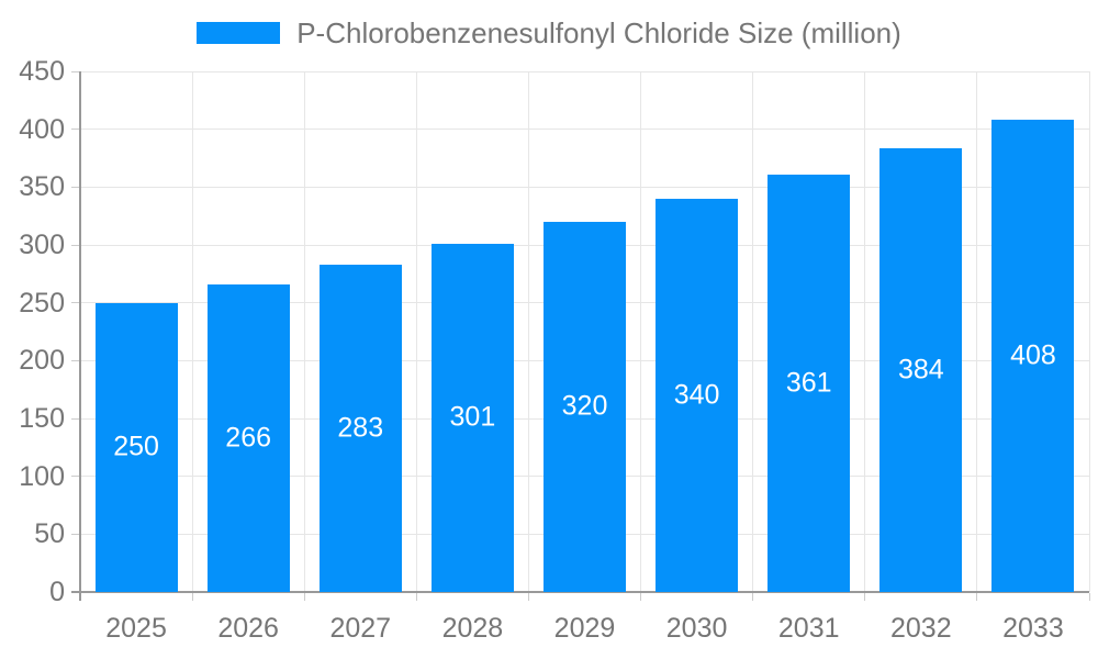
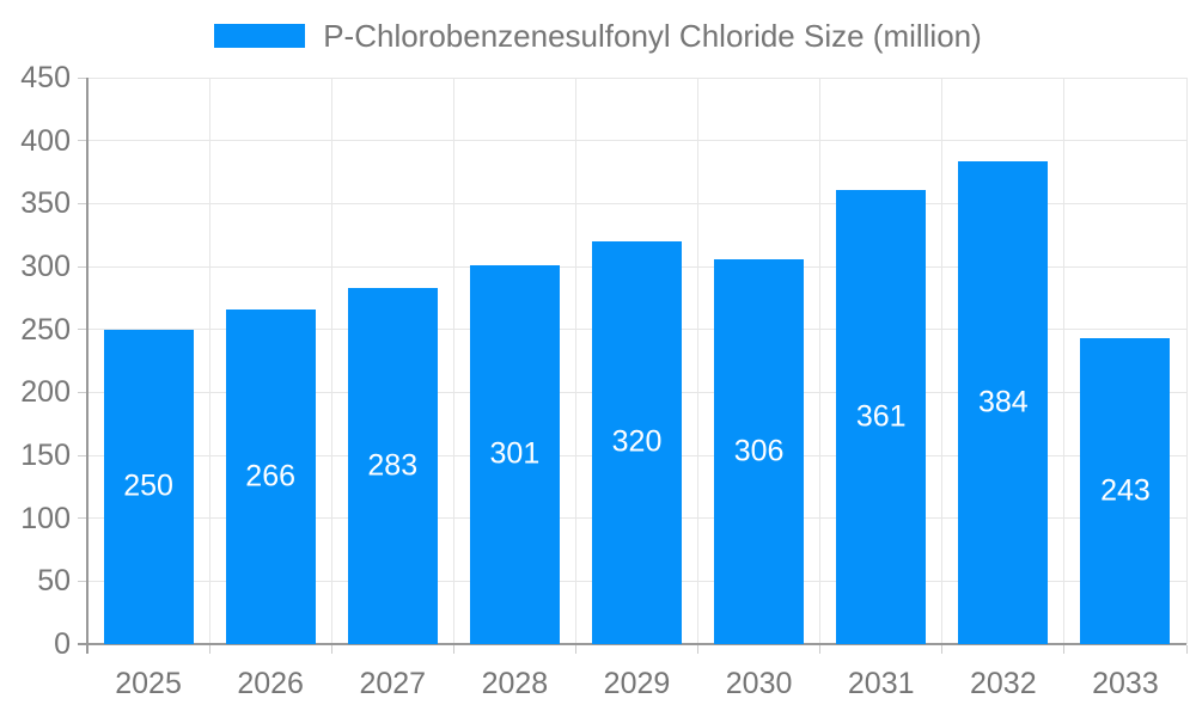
2030: 340 -> 306
2033: 408 -> 243
